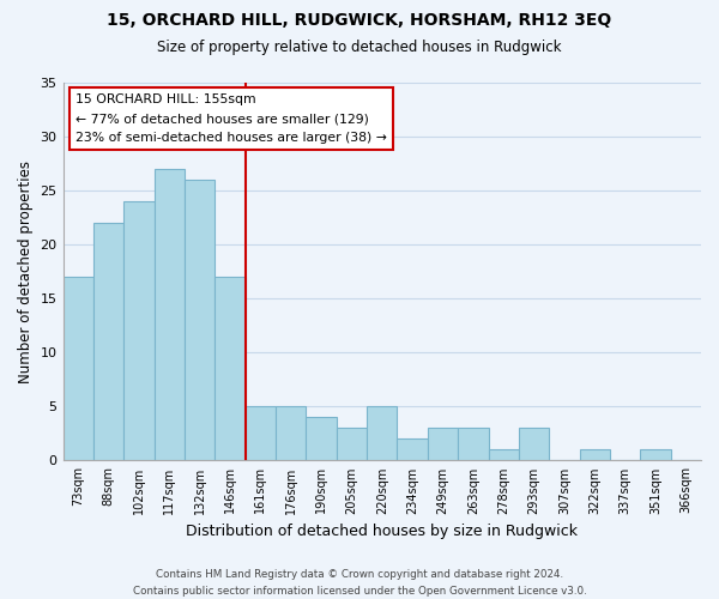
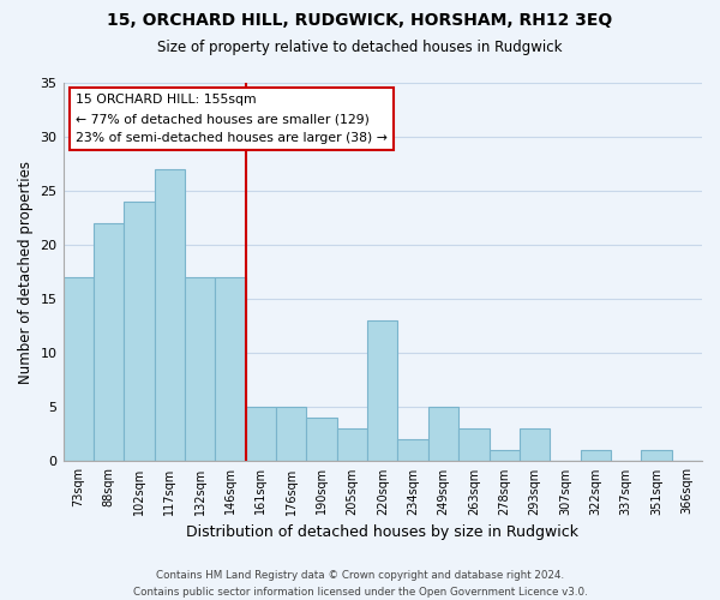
132sqm: 26 -> 17
220sqm: 5 -> 13
249sqm: 3 -> 5
